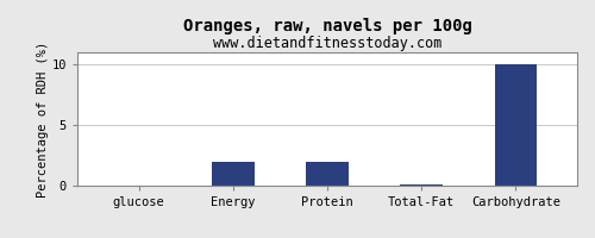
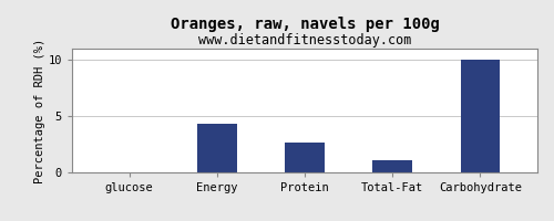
Energy: 2.0 -> 4.3
Protein: 2.0 -> 2.7
Total-Fat: 0.1 -> 1.1
